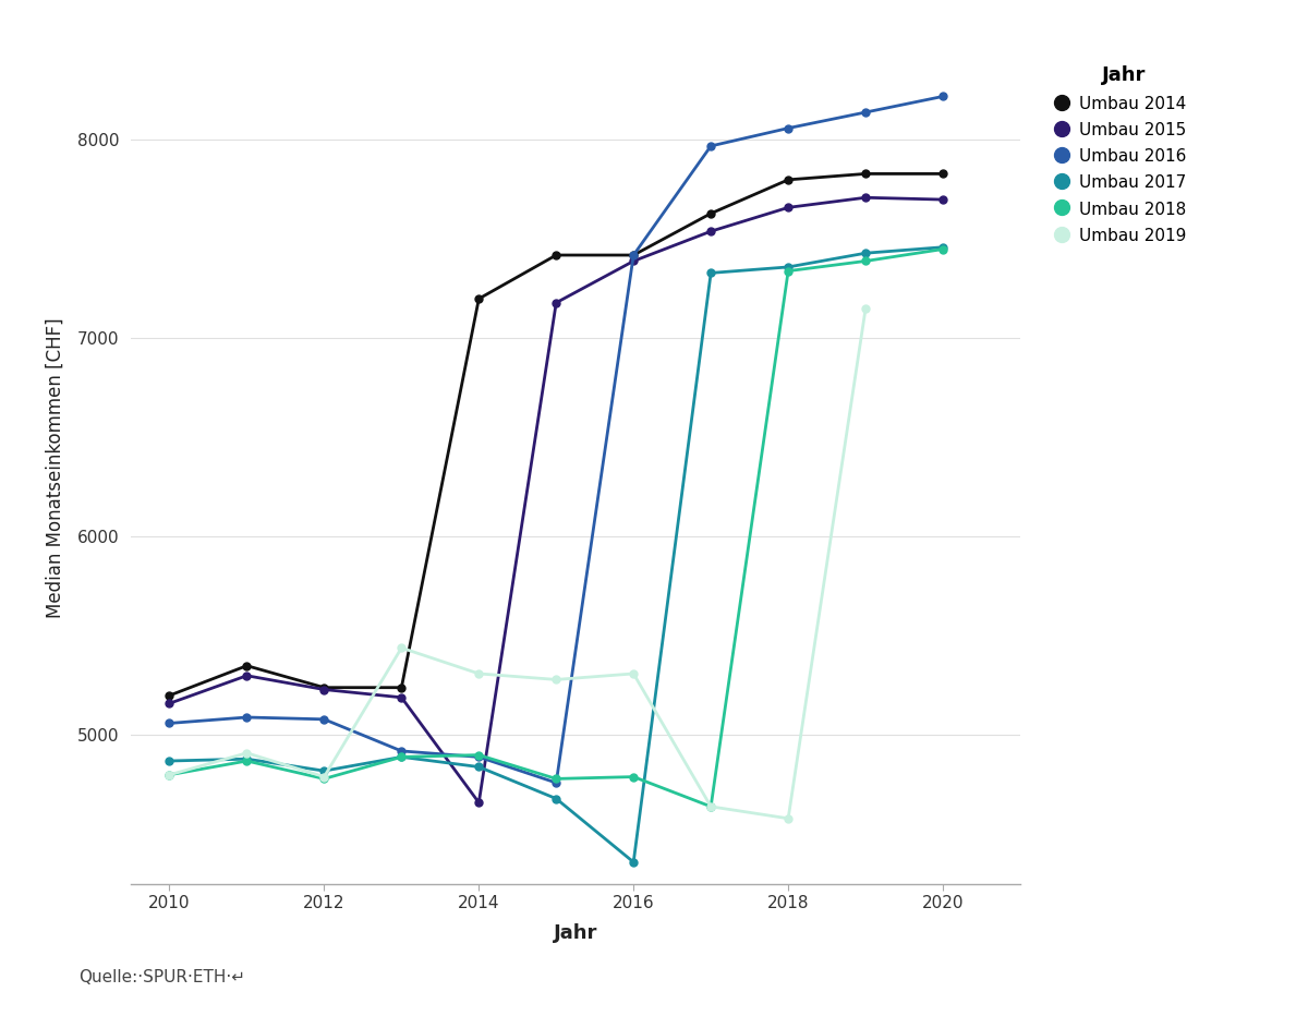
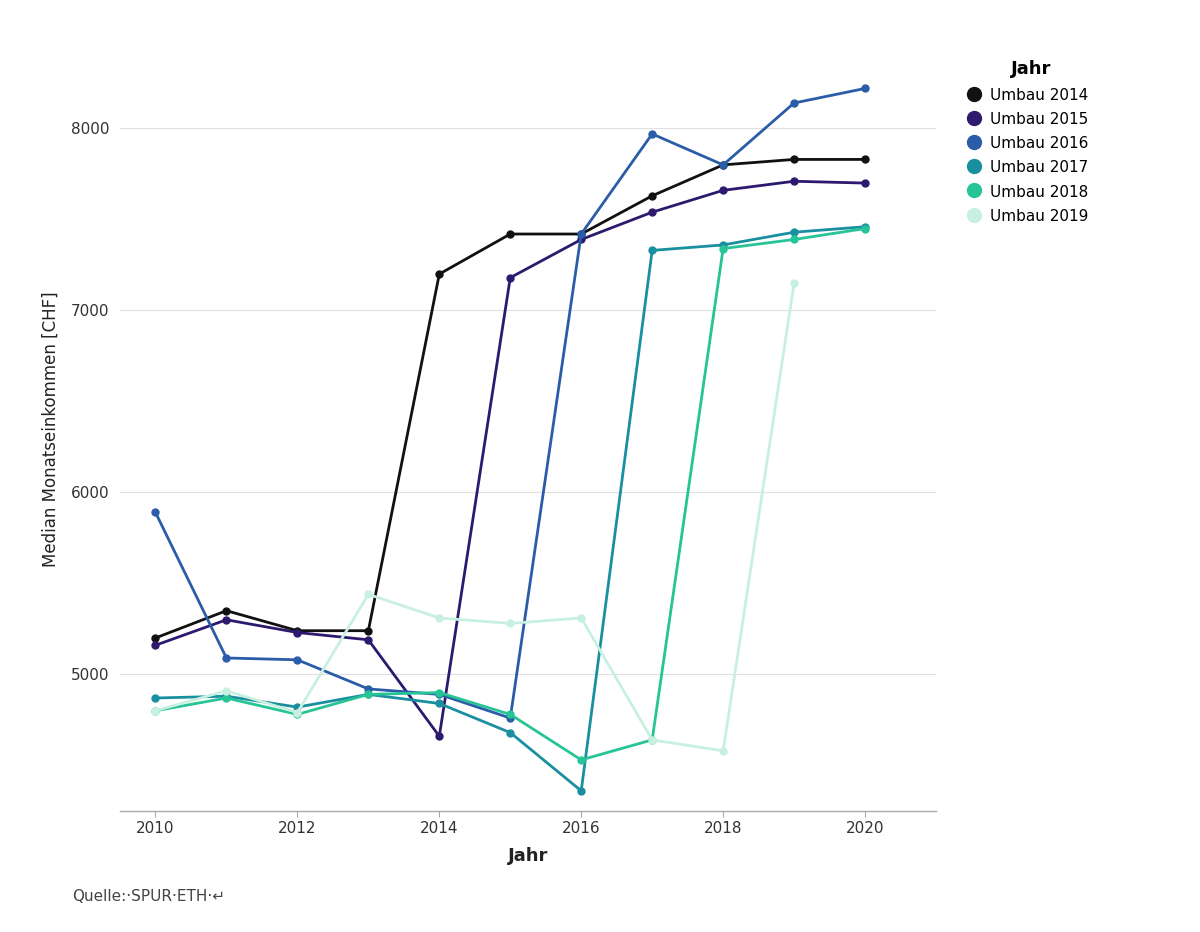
Umbau 2016/2010: 5060 -> 5890
Umbau 2018/2016: 4790 -> 4530
Umbau 2016/2018: 8060 -> 7800
